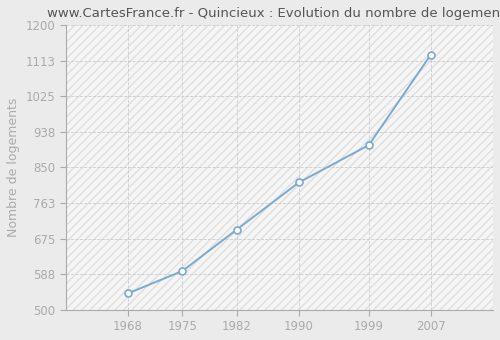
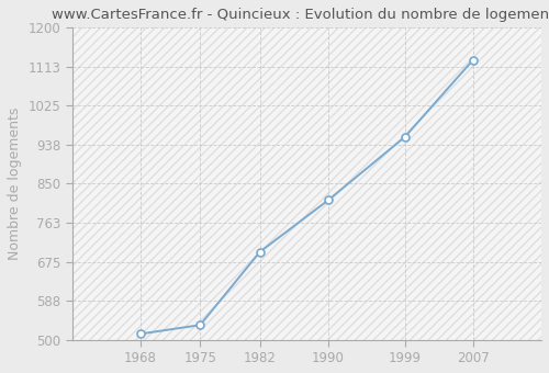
1968: 540 -> 513
1975: 595 -> 533
1999: 905 -> 955
